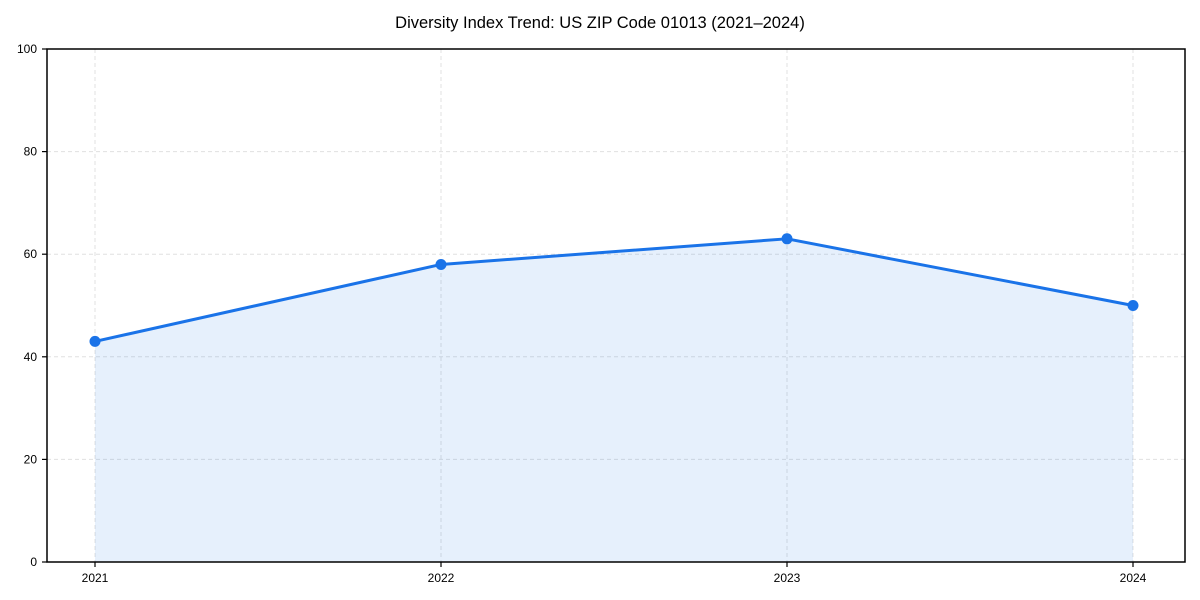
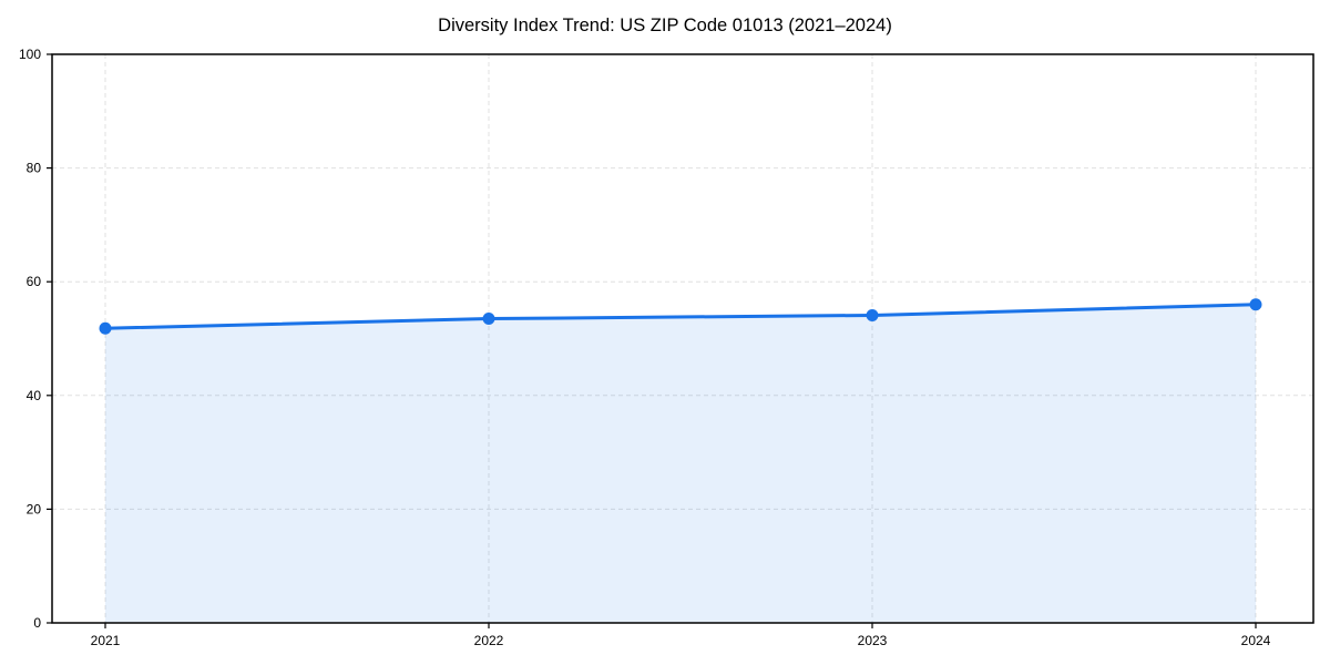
2021: 43 -> 52
2022: 58 -> 54
2023: 63 -> 54
2024: 50 -> 56
